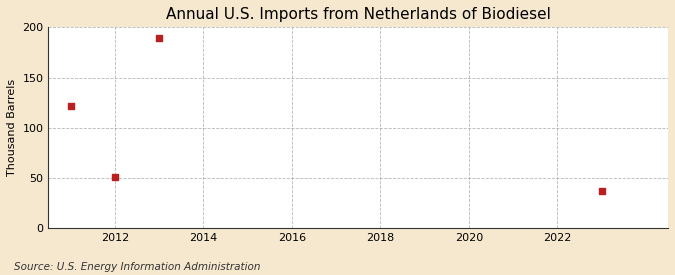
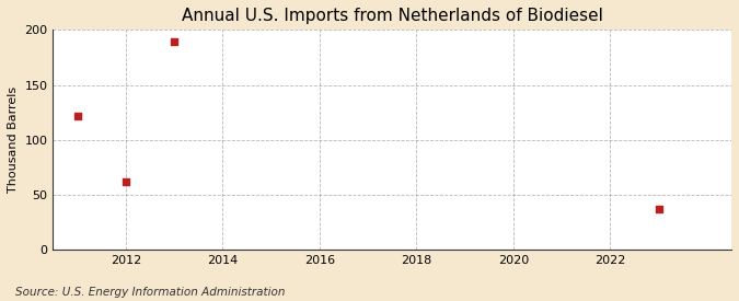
2012: 51 -> 62
